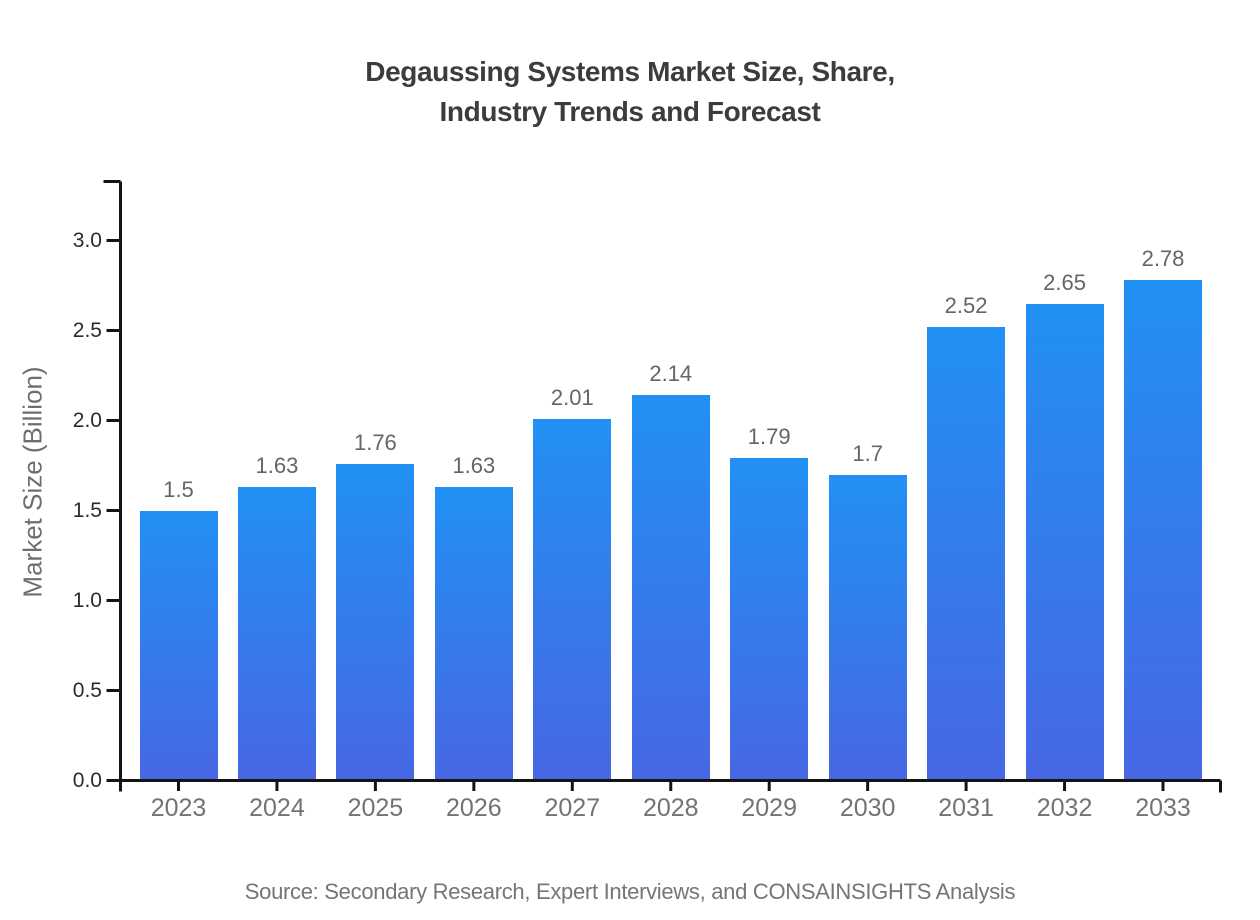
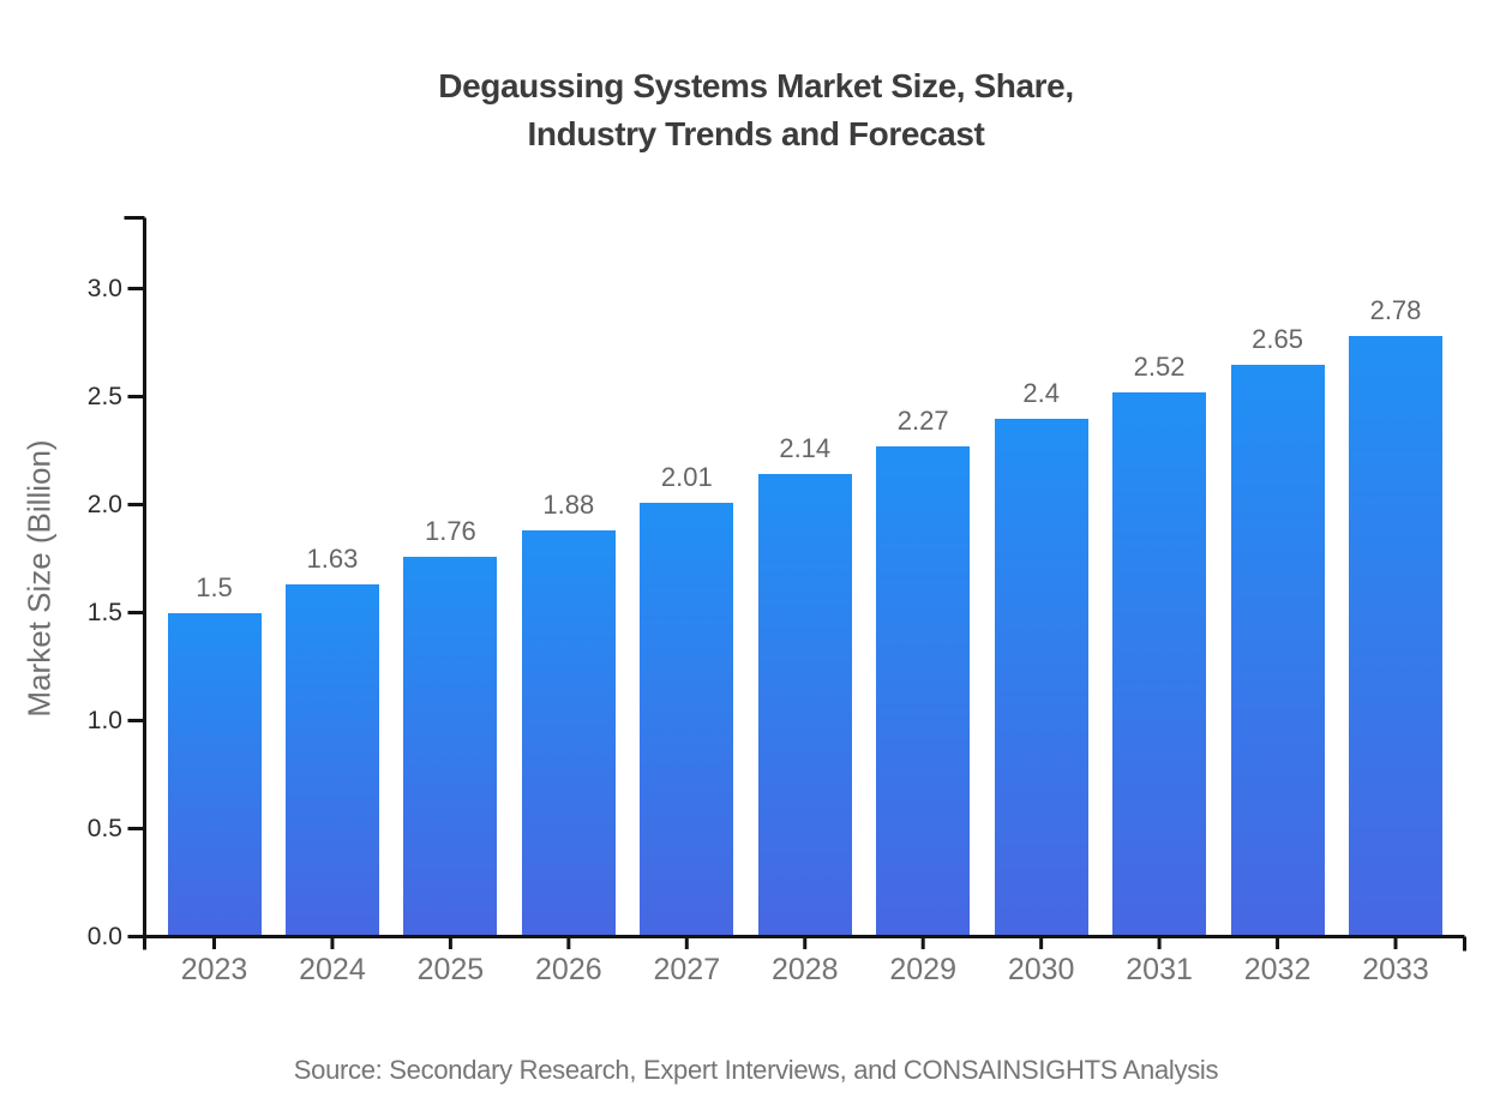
2026: 1.63 -> 1.88
2029: 1.79 -> 2.27
2030: 1.7 -> 2.4
